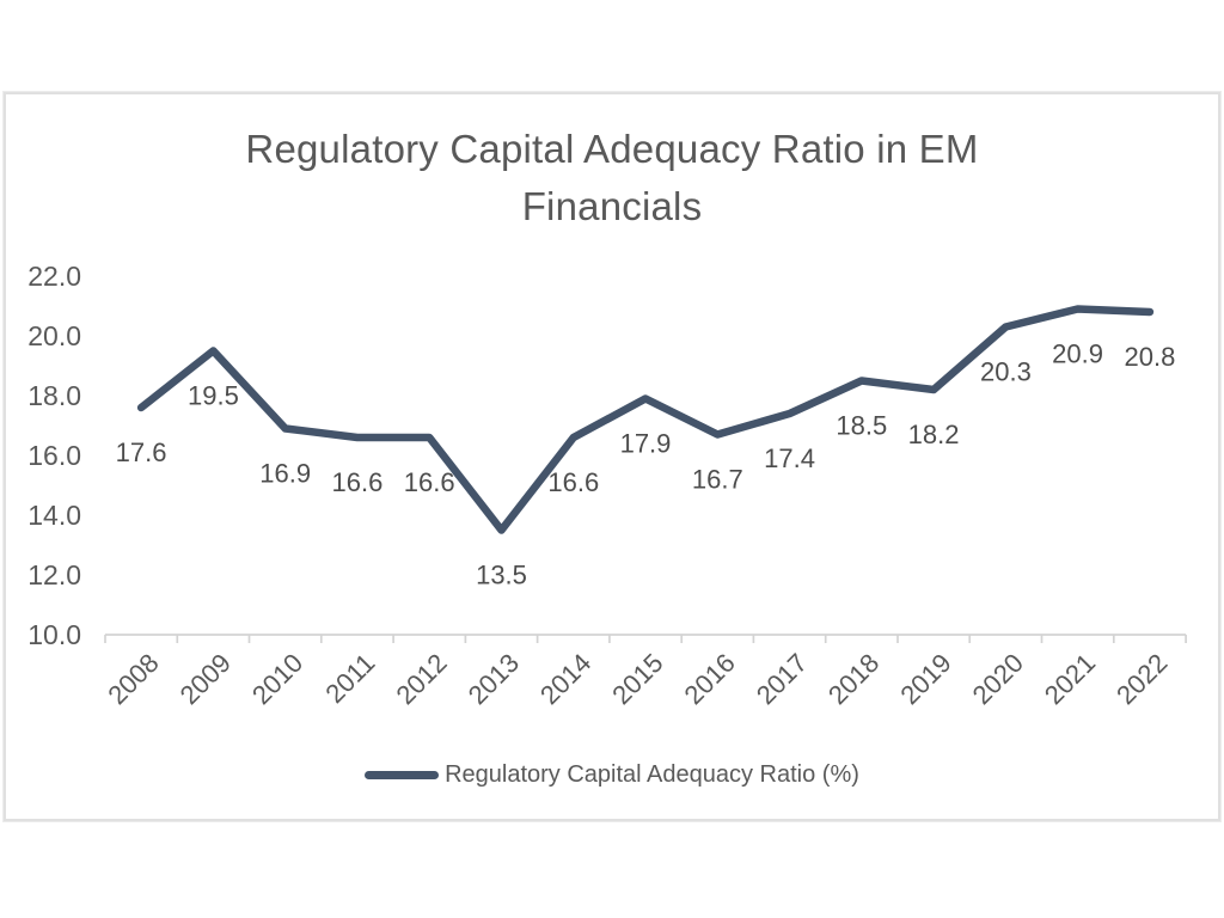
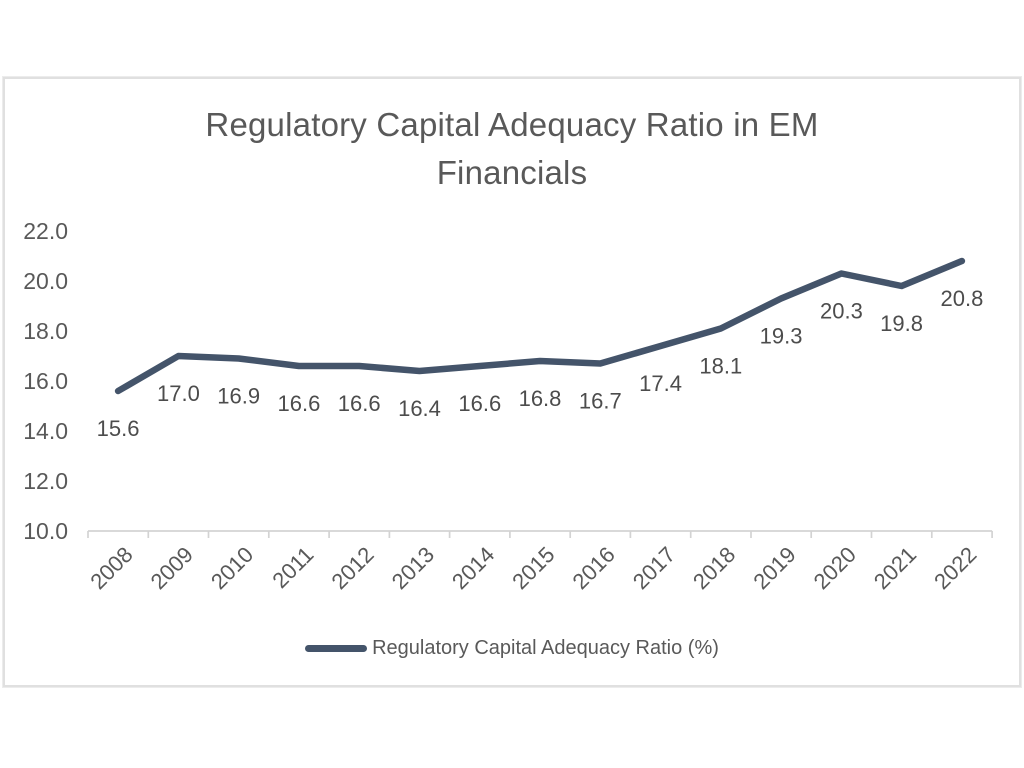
2008: 17.6 -> 15.6
2009: 19.5 -> 17.0
2013: 13.5 -> 16.4
2015: 17.9 -> 16.8
2018: 18.5 -> 18.1
2019: 18.2 -> 19.3
2021: 20.9 -> 19.8
